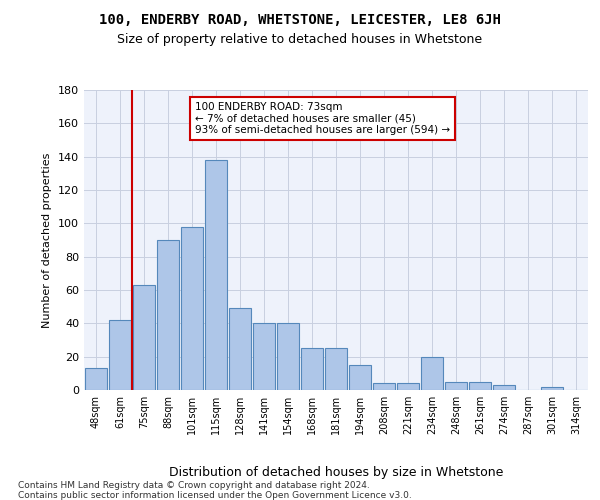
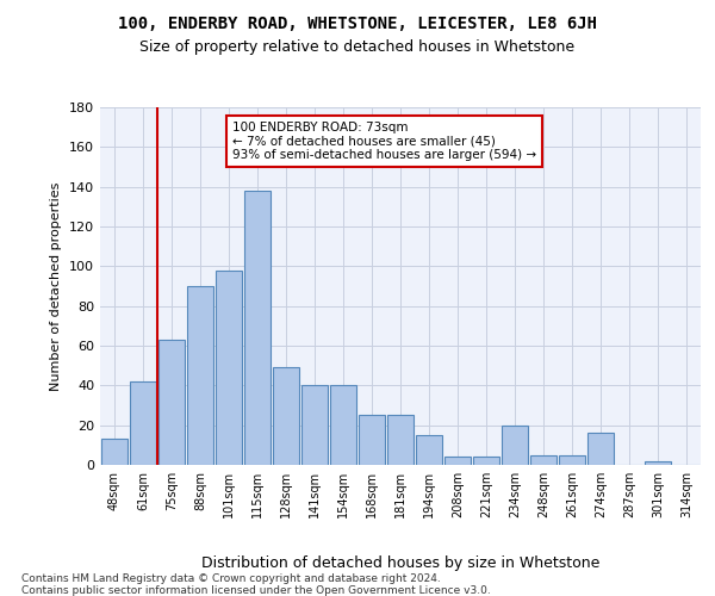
274sqm: 3 -> 16
